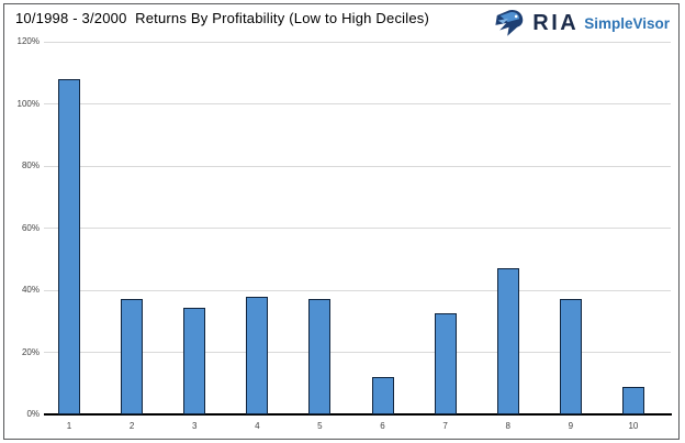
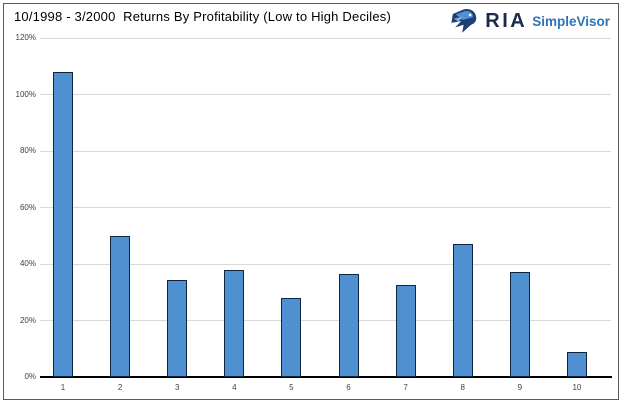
2: 37% -> 50%
5: 37% -> 28%
6: 12% -> 36%
